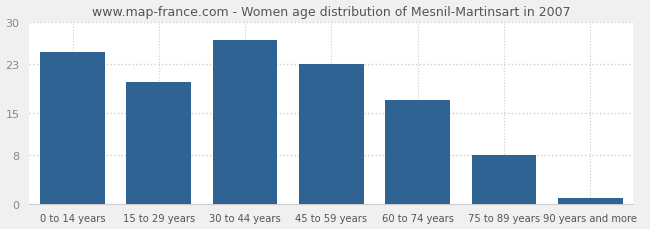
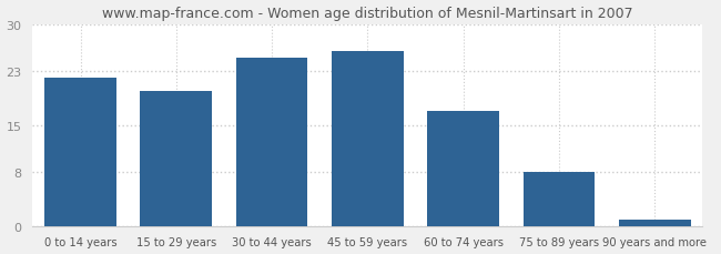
0 to 14 years: 25 -> 22
30 to 44 years: 27 -> 25
45 to 59 years: 23 -> 26
